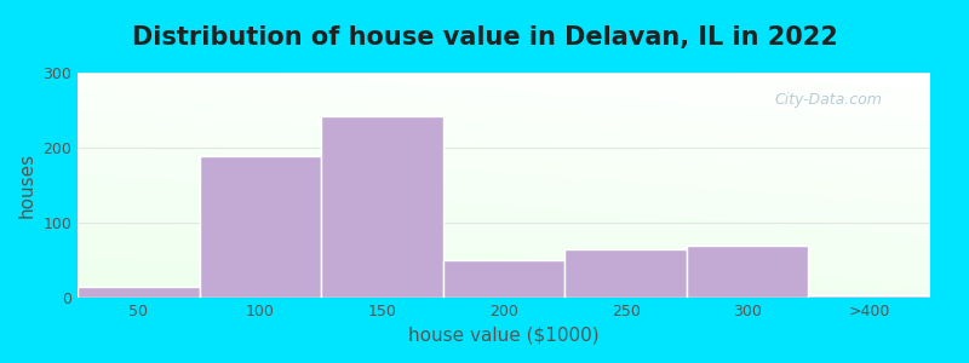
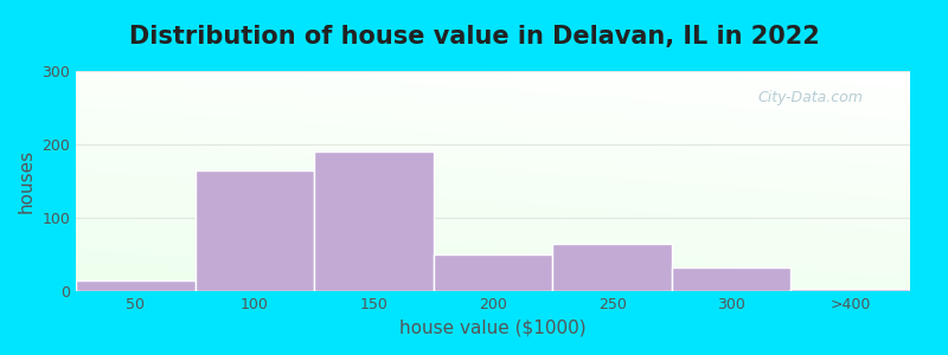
100: 188 -> 165
150: 242 -> 190
300: 70 -> 33
